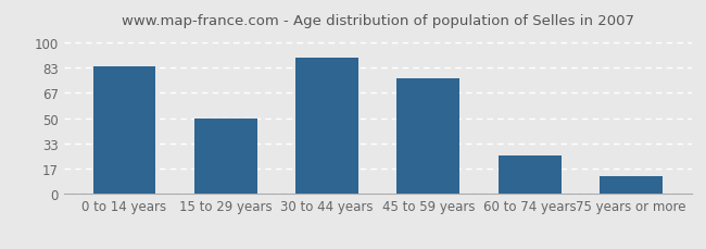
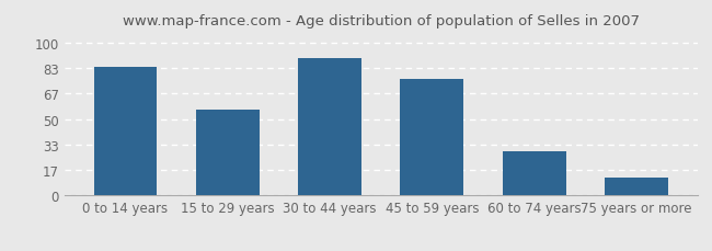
15 to 29 years: 50 -> 56
60 to 74 years: 25 -> 29
